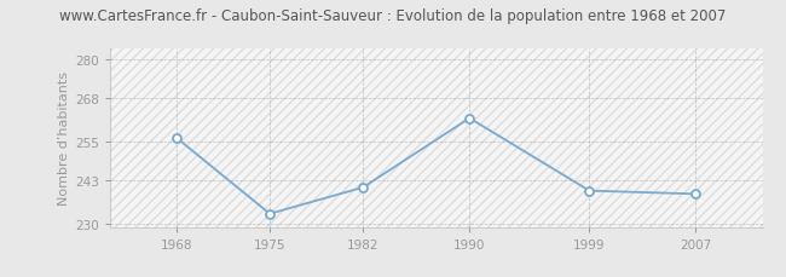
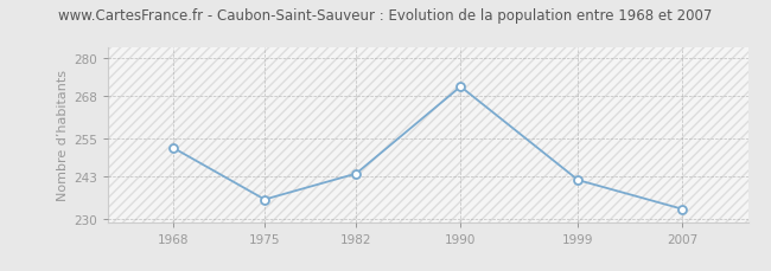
1968: 256 -> 252
1975: 233 -> 236
1982: 241 -> 244
1990: 262 -> 271
1999: 240 -> 242
2007: 239 -> 233
